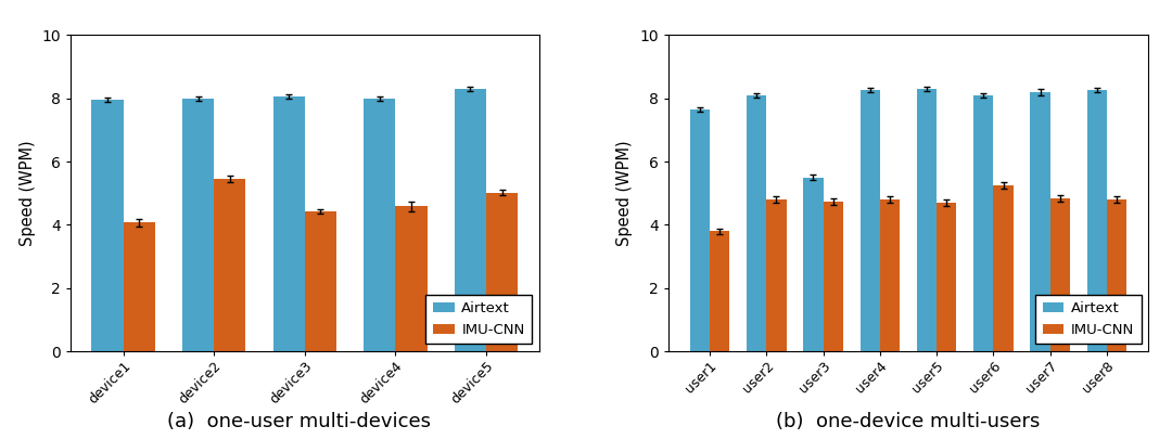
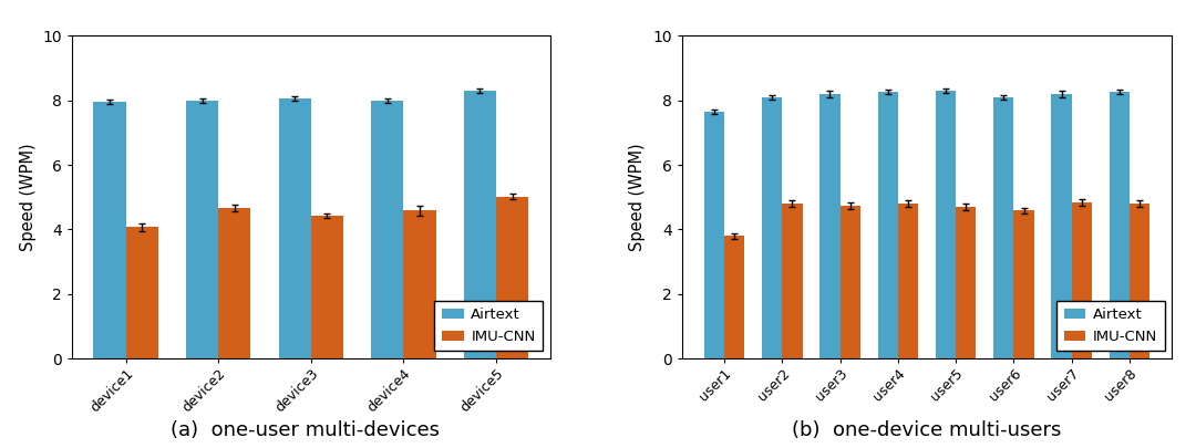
IMU-CNN/device2: 5.45 -> 4.65
Airtext/user3: 5.50 -> 8.20
IMU-CNN/user6: 5.25 -> 4.58
